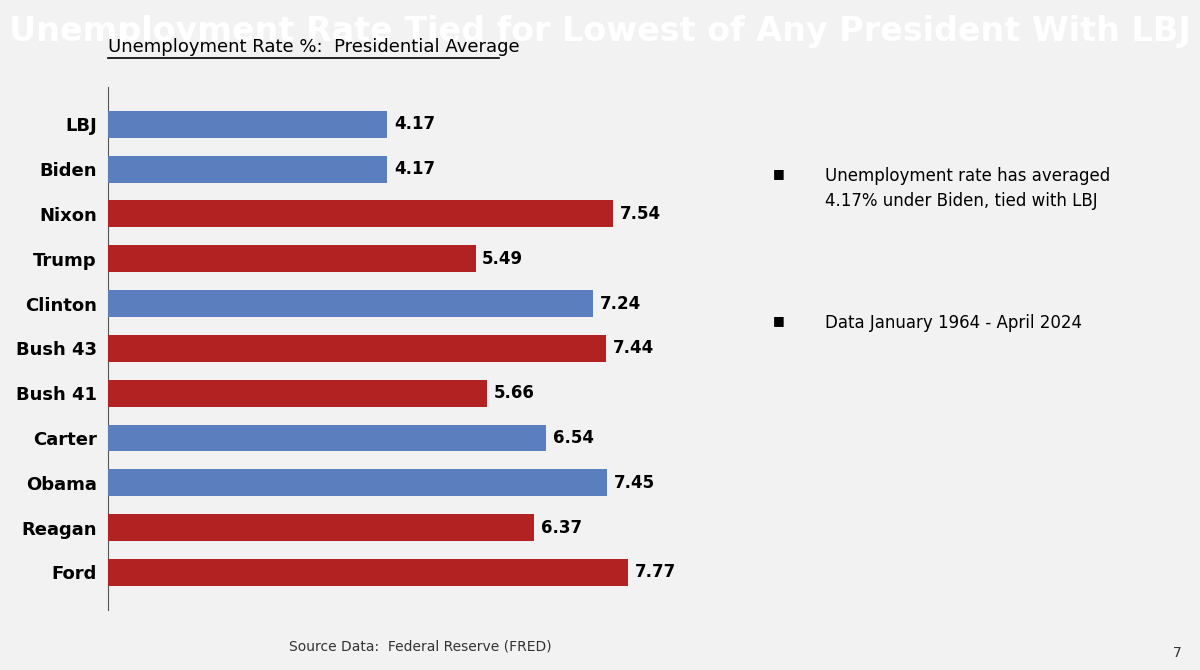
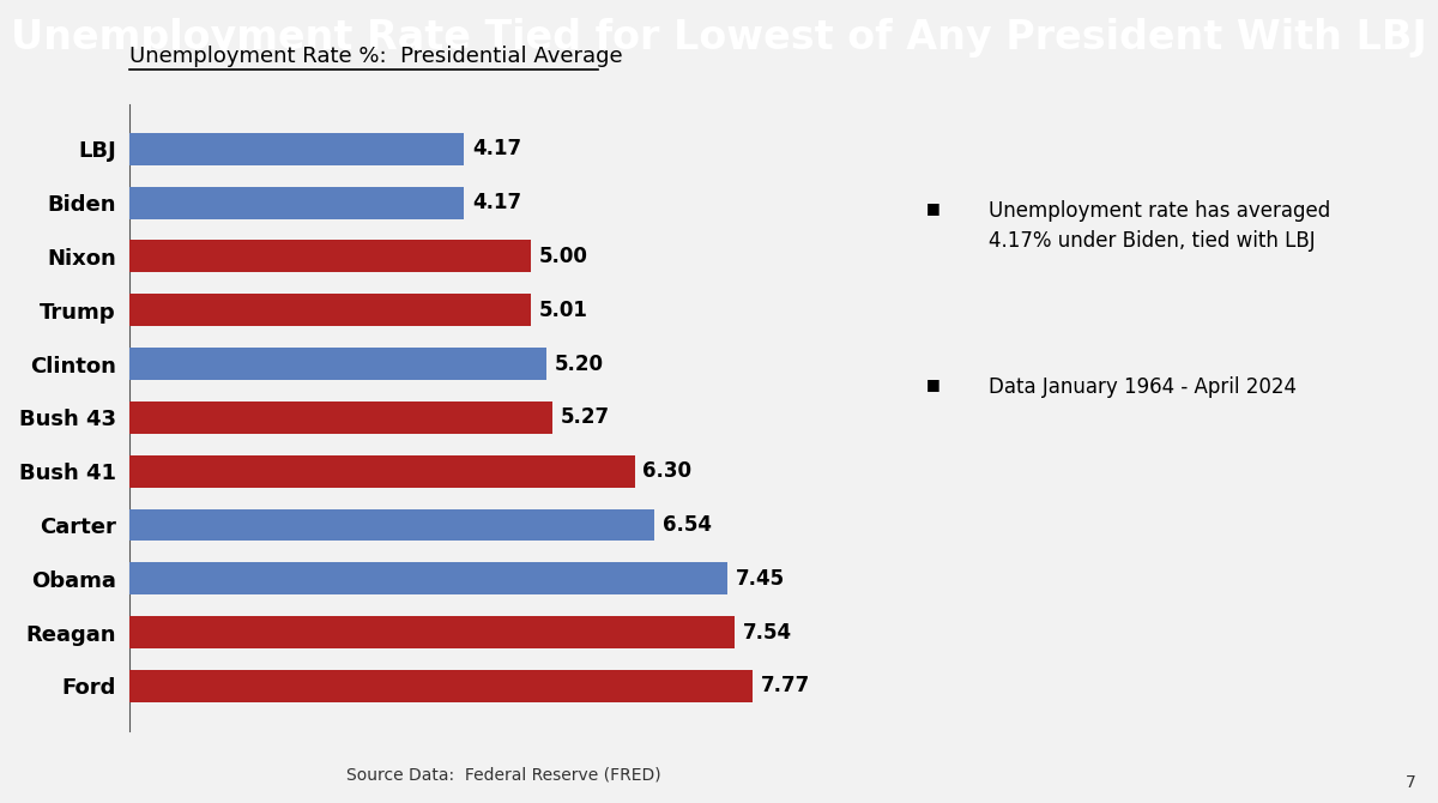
Nixon: 7.54 -> 5.00
Trump: 5.49 -> 5.01
Clinton: 7.24 -> 5.20
Bush 43: 7.44 -> 5.27
Bush 41: 5.66 -> 6.30
Reagan: 6.37 -> 7.54
